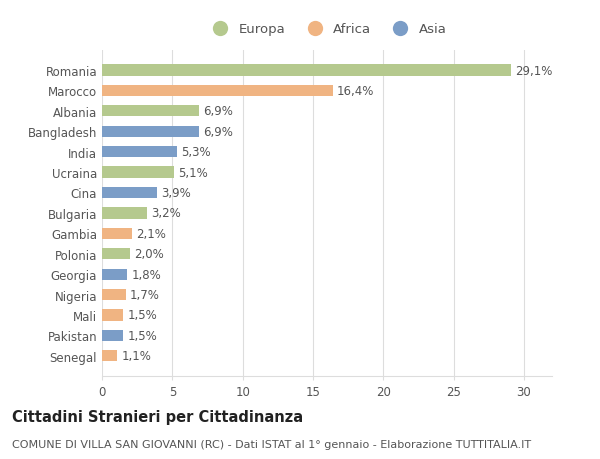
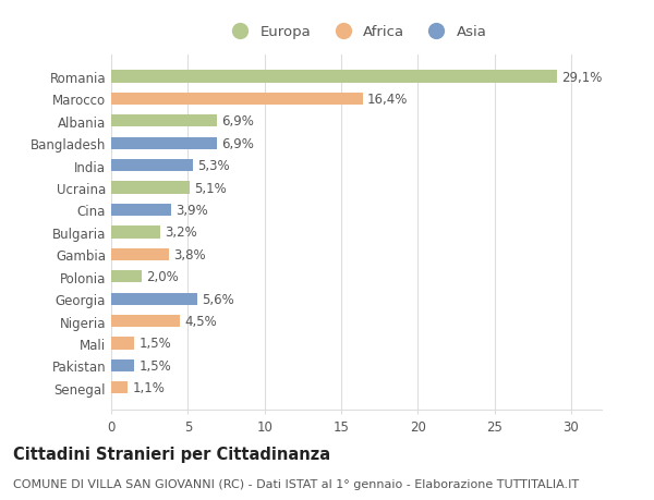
Gambia: 2,1% -> 3,8%
Georgia: 1,8% -> 5,6%
Nigeria: 1,7% -> 4,5%
